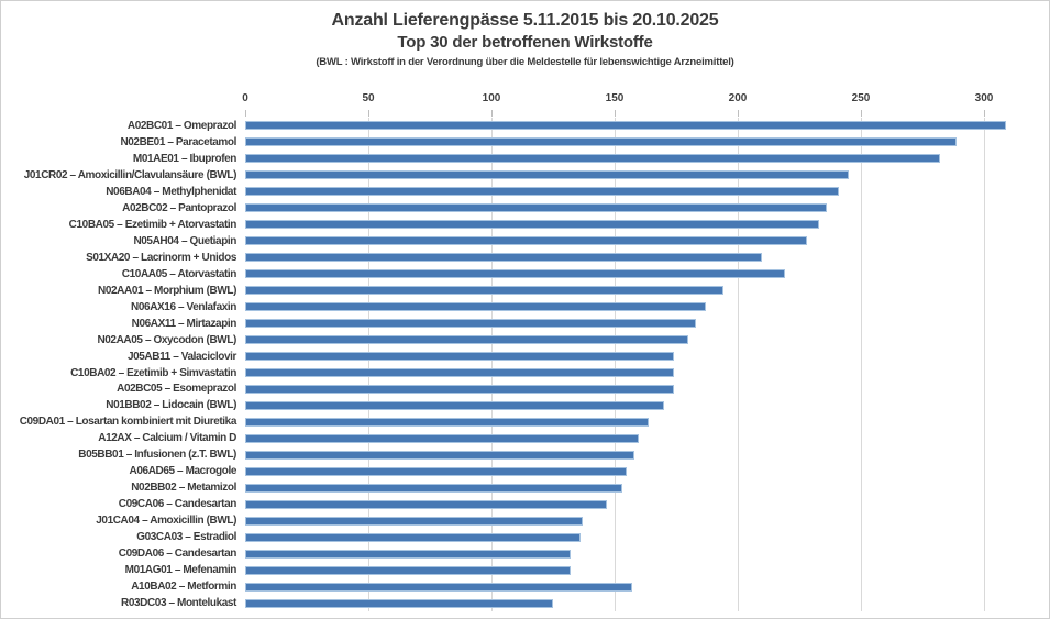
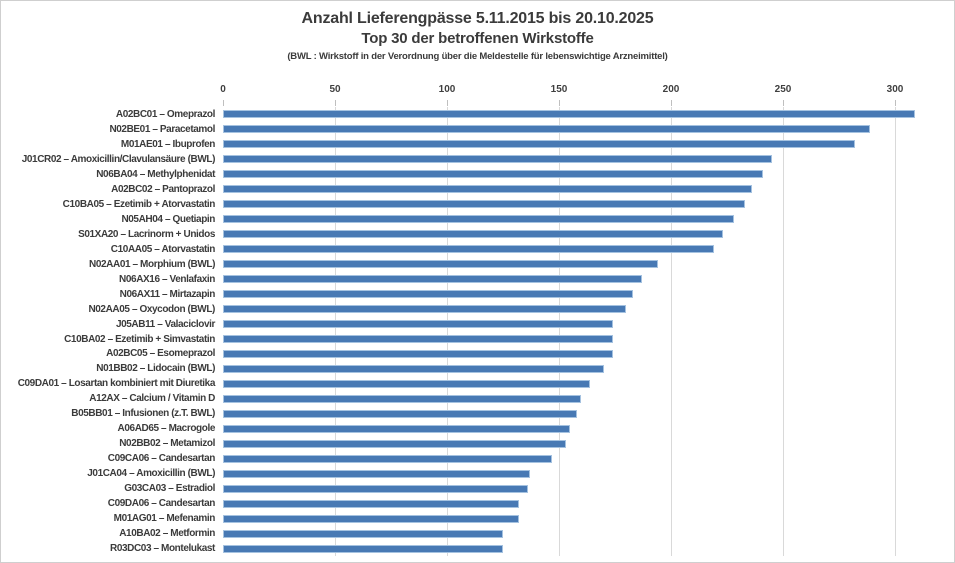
S01XA20 – Lacrinorm + Unidos: 210 -> 223
A10BA02 – Metformin: 157 -> 125
